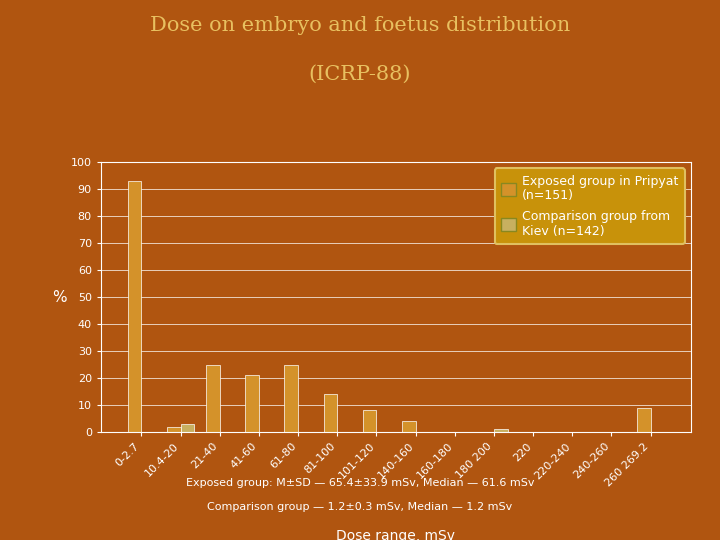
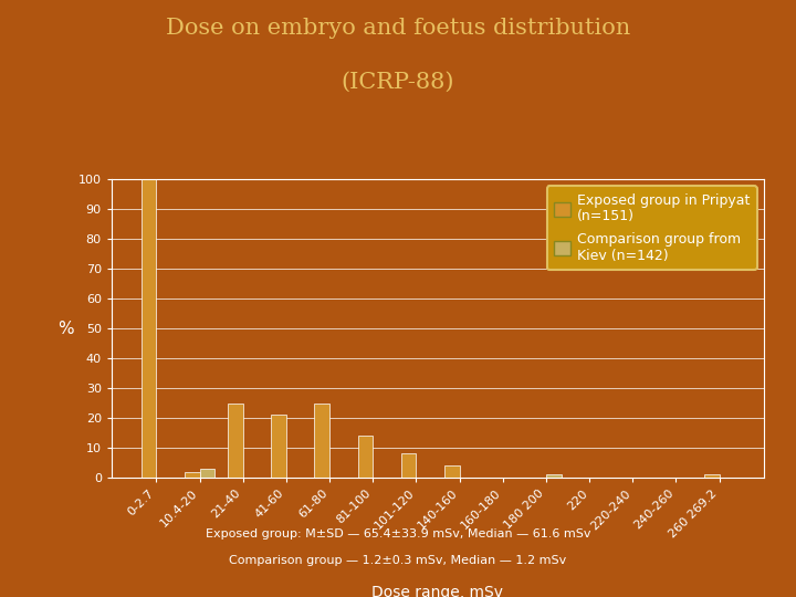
Exposed group in Pripyat (n=151)/0-2.7: 93 -> 100
Exposed group in Pripyat (n=151)/260 269.2: 9 -> 1
